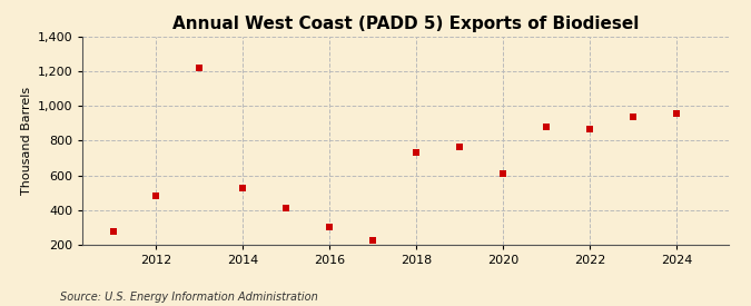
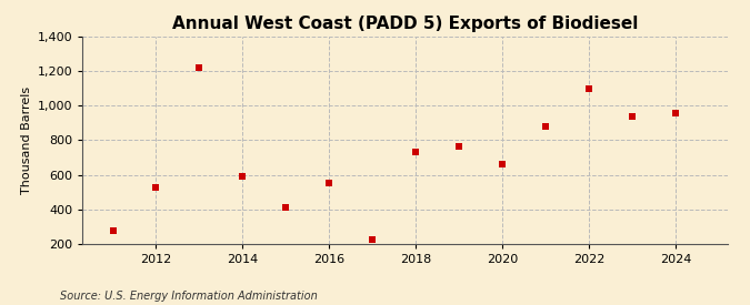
2012: 480 -> 530
2014: 530 -> 590
2016: 300 -> 550
2020: 610 -> 660
2022: 870 -> 1,100
